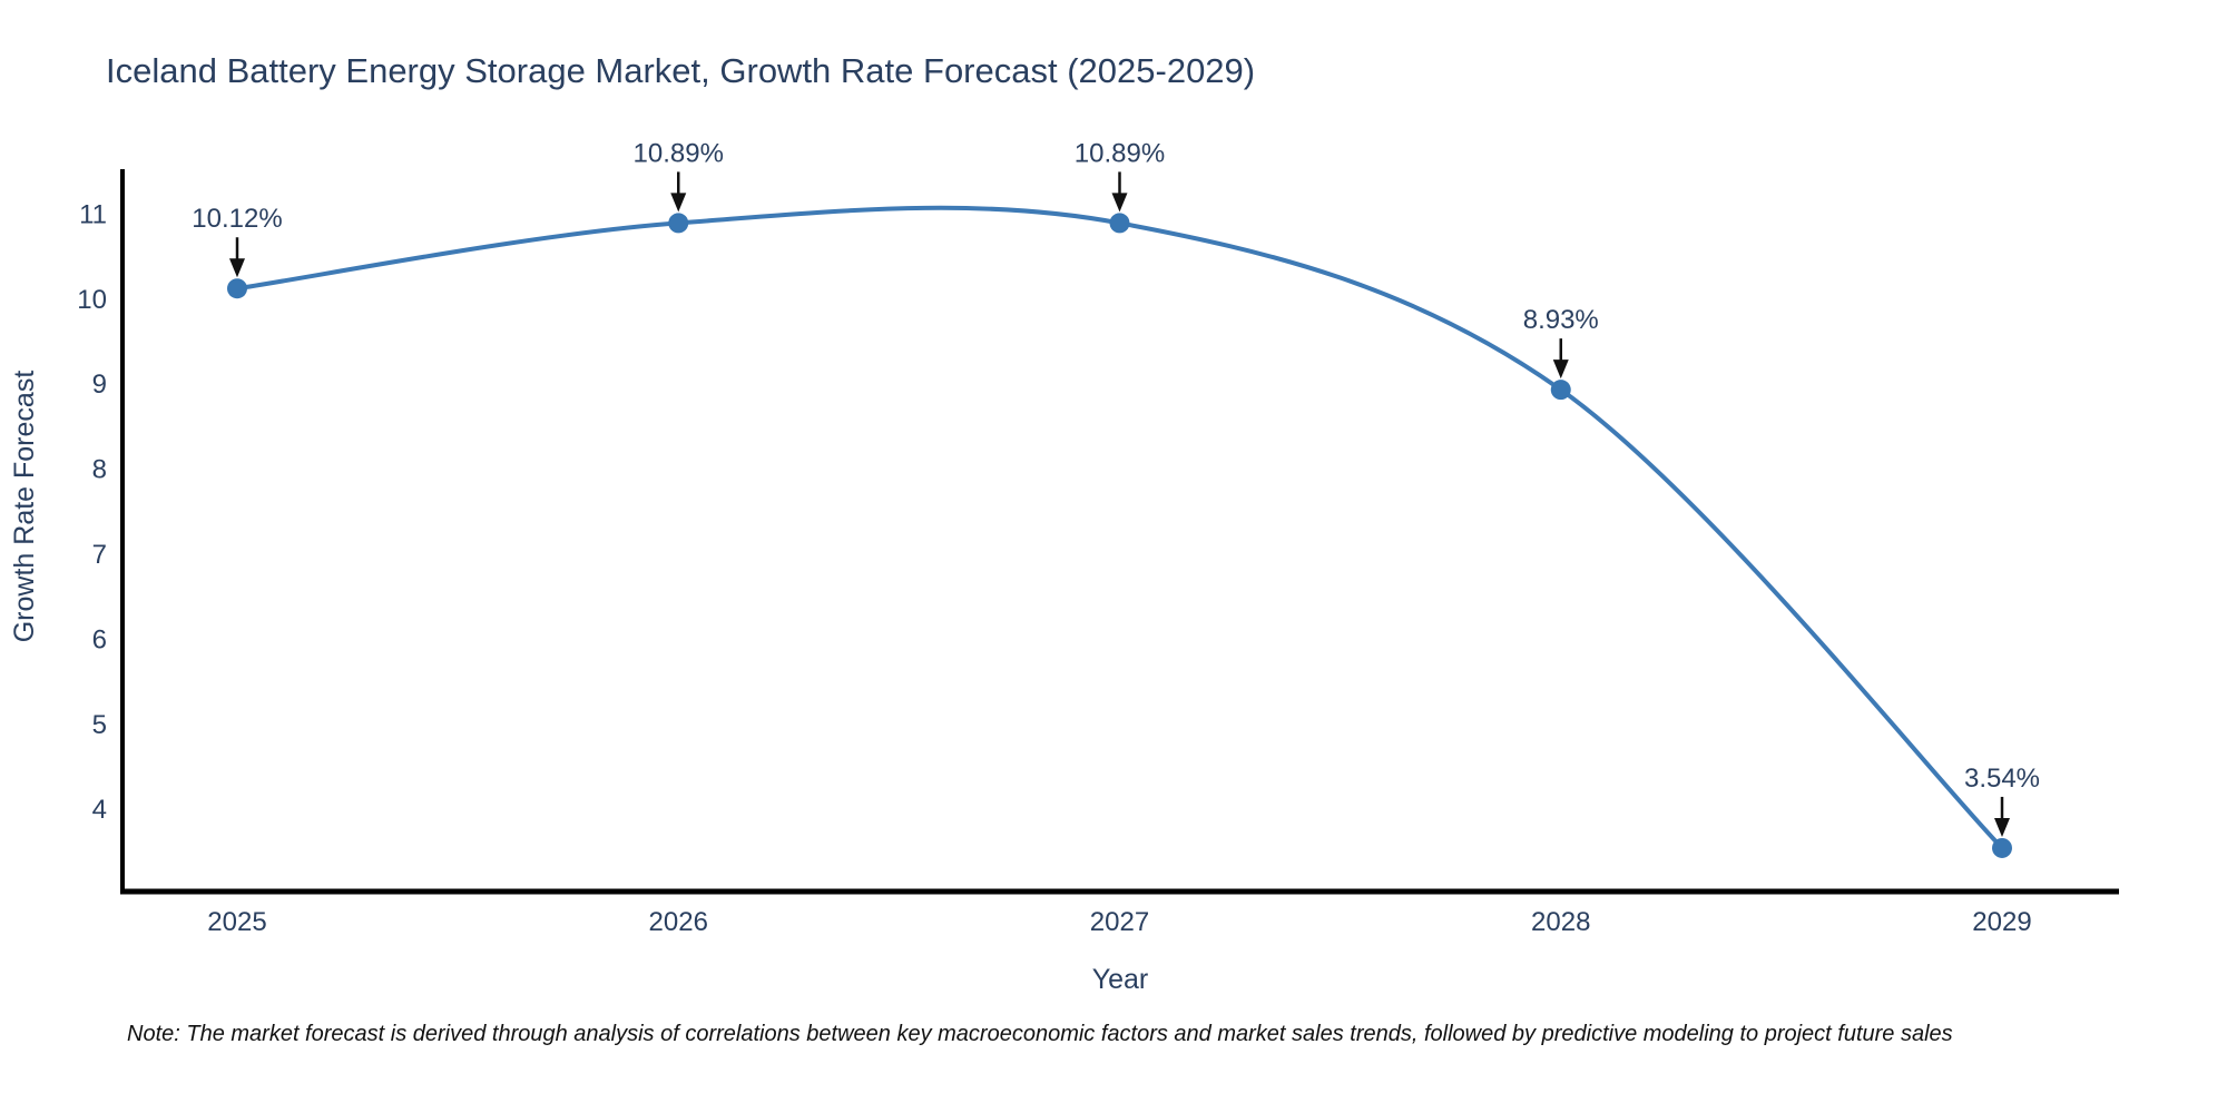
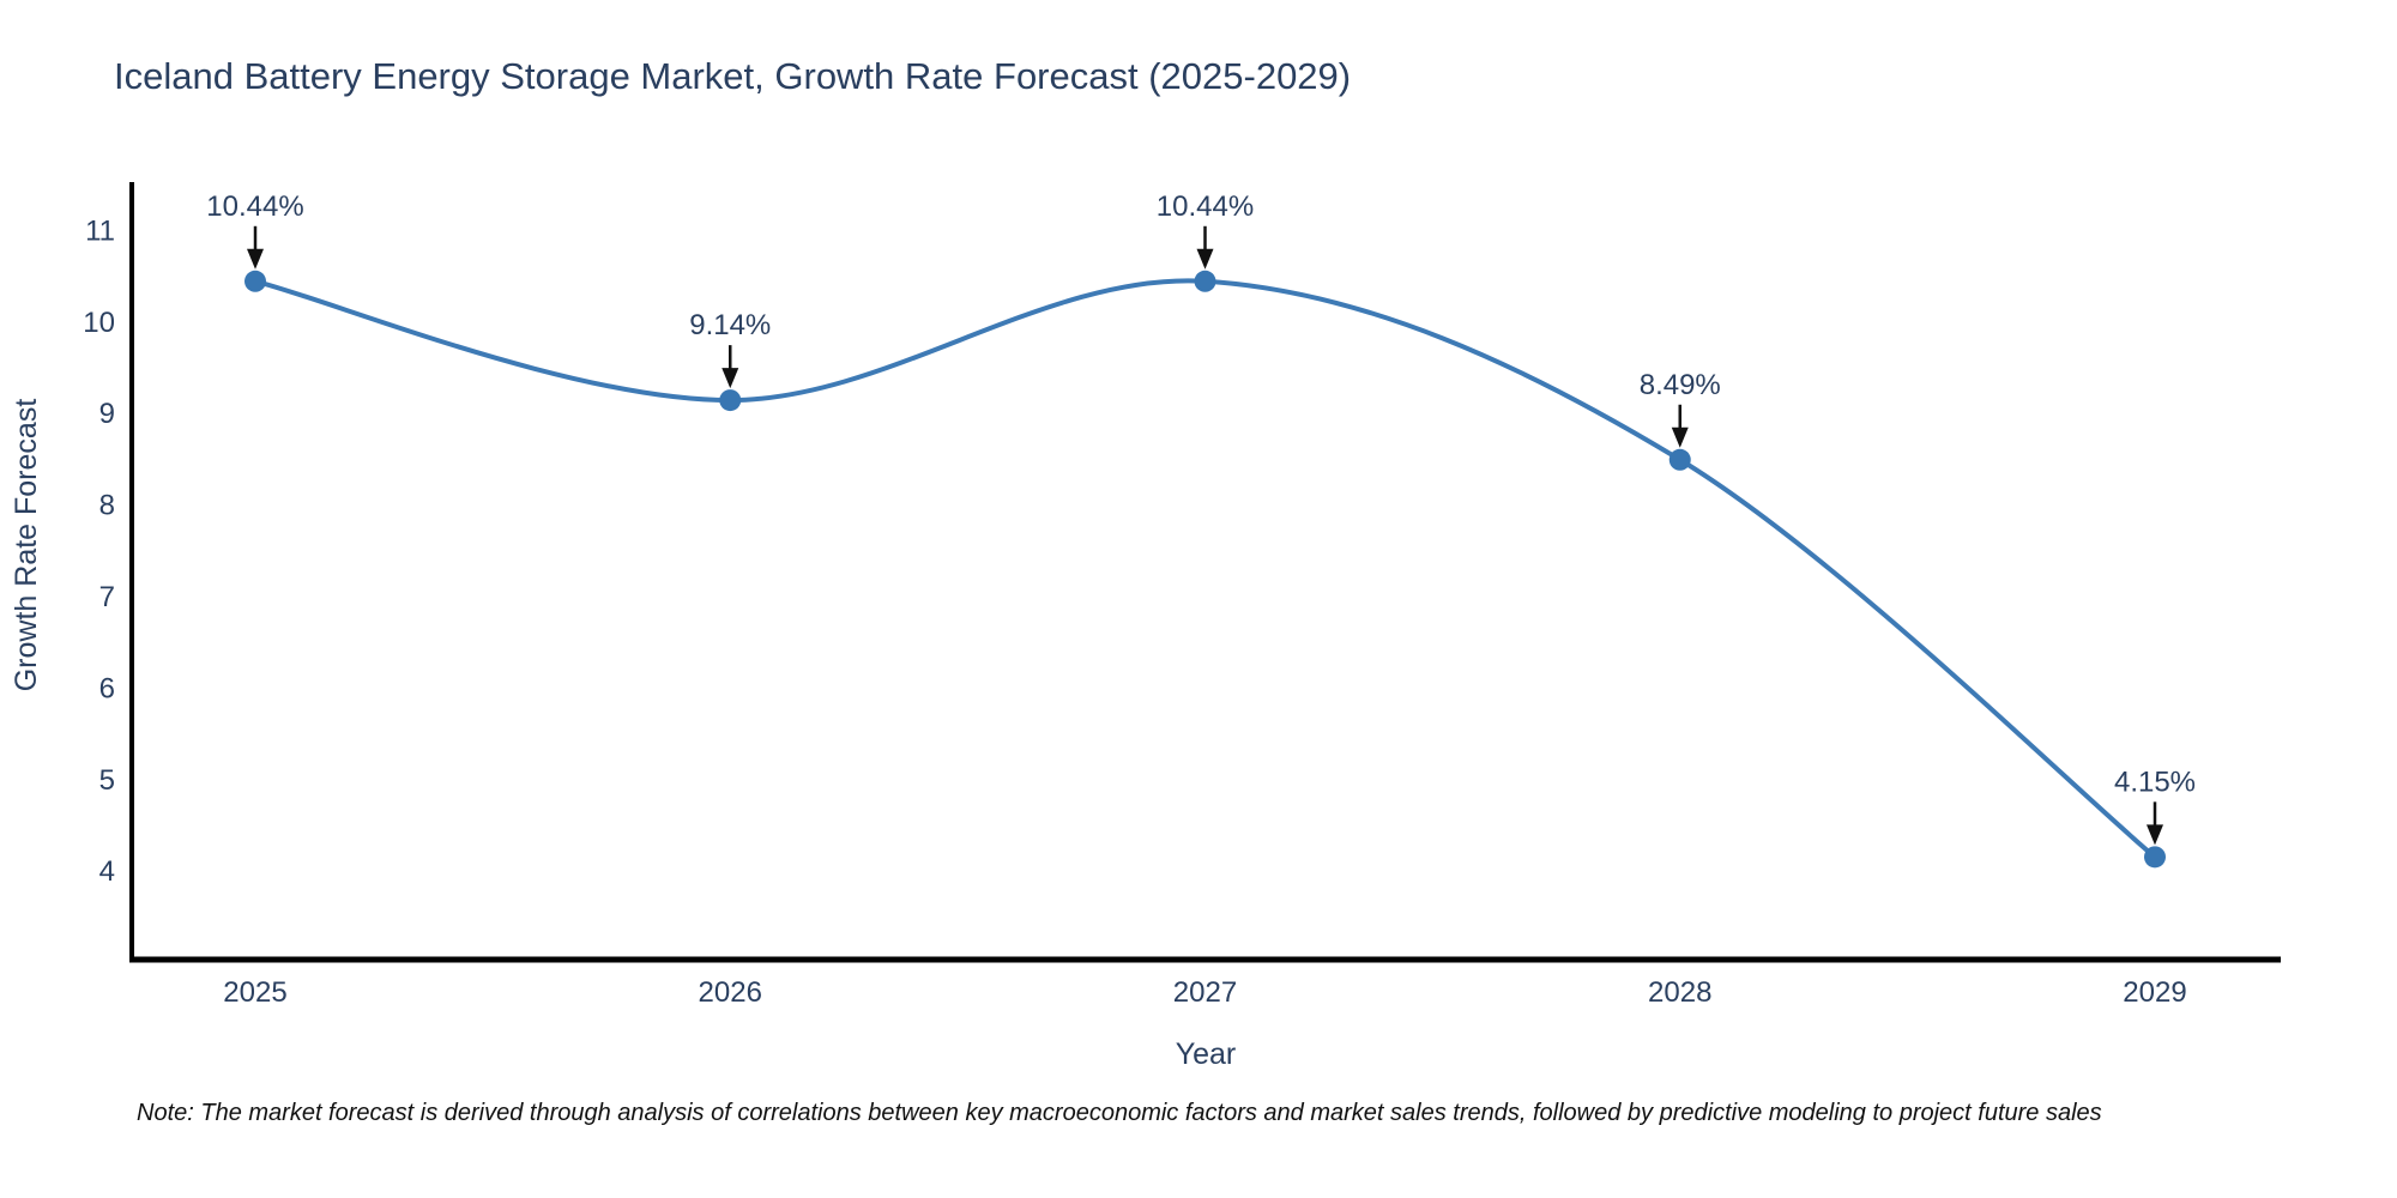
2025: 10.12% -> 10.44%
2026: 10.89% -> 9.14%
2027: 10.89% -> 10.44%
2028: 8.93% -> 8.49%
2029: 3.54% -> 4.15%
